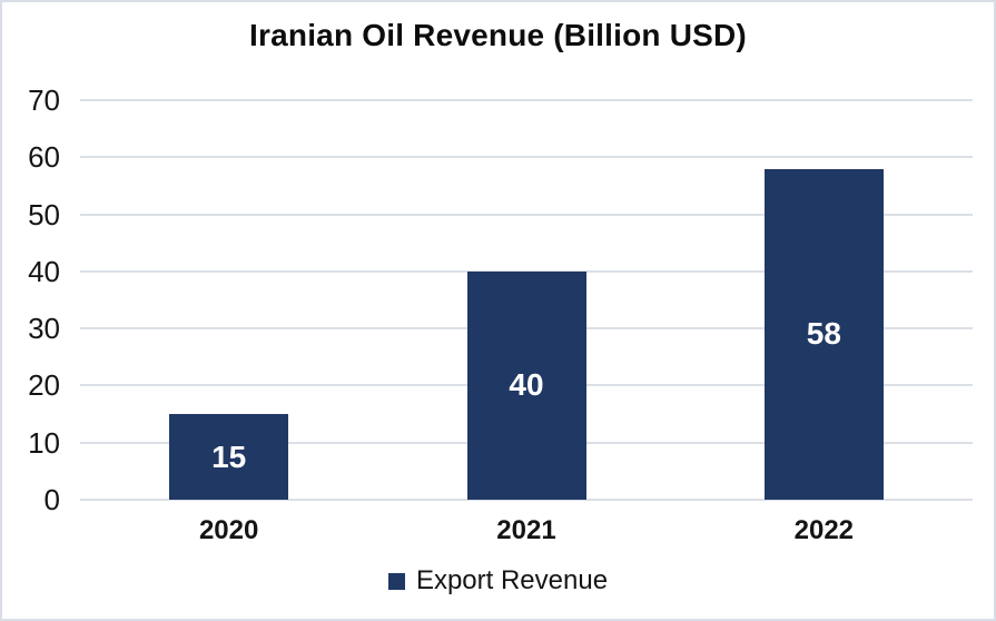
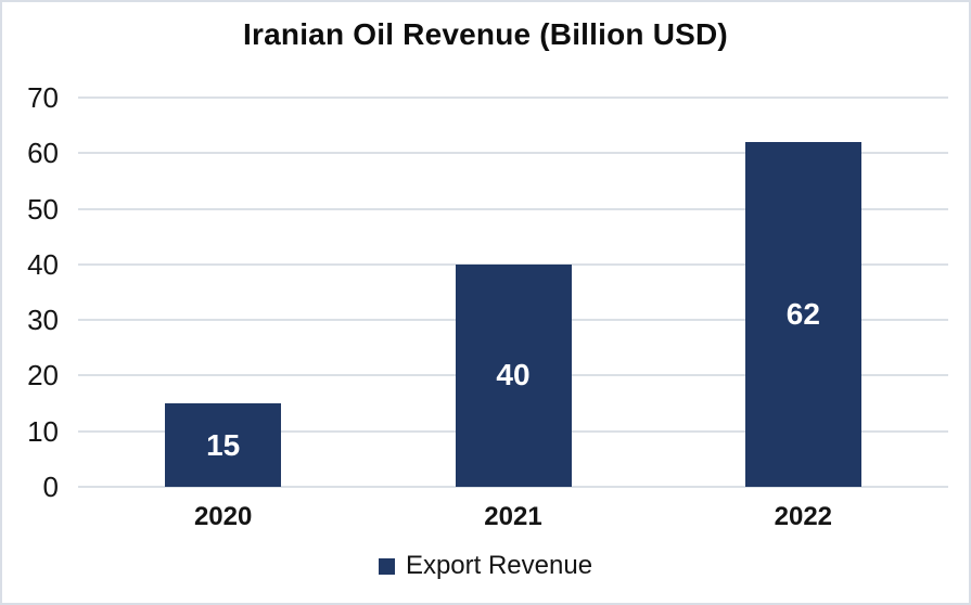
2022: 58 -> 62
